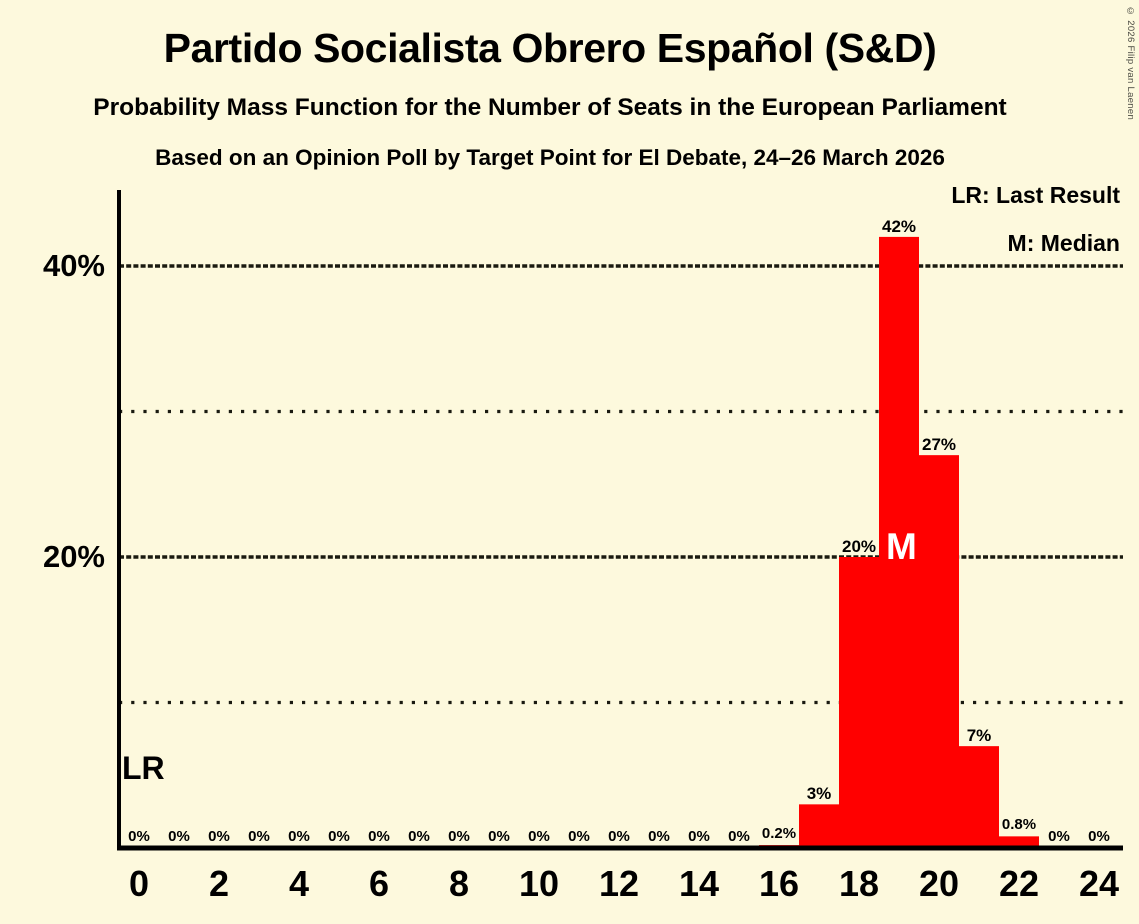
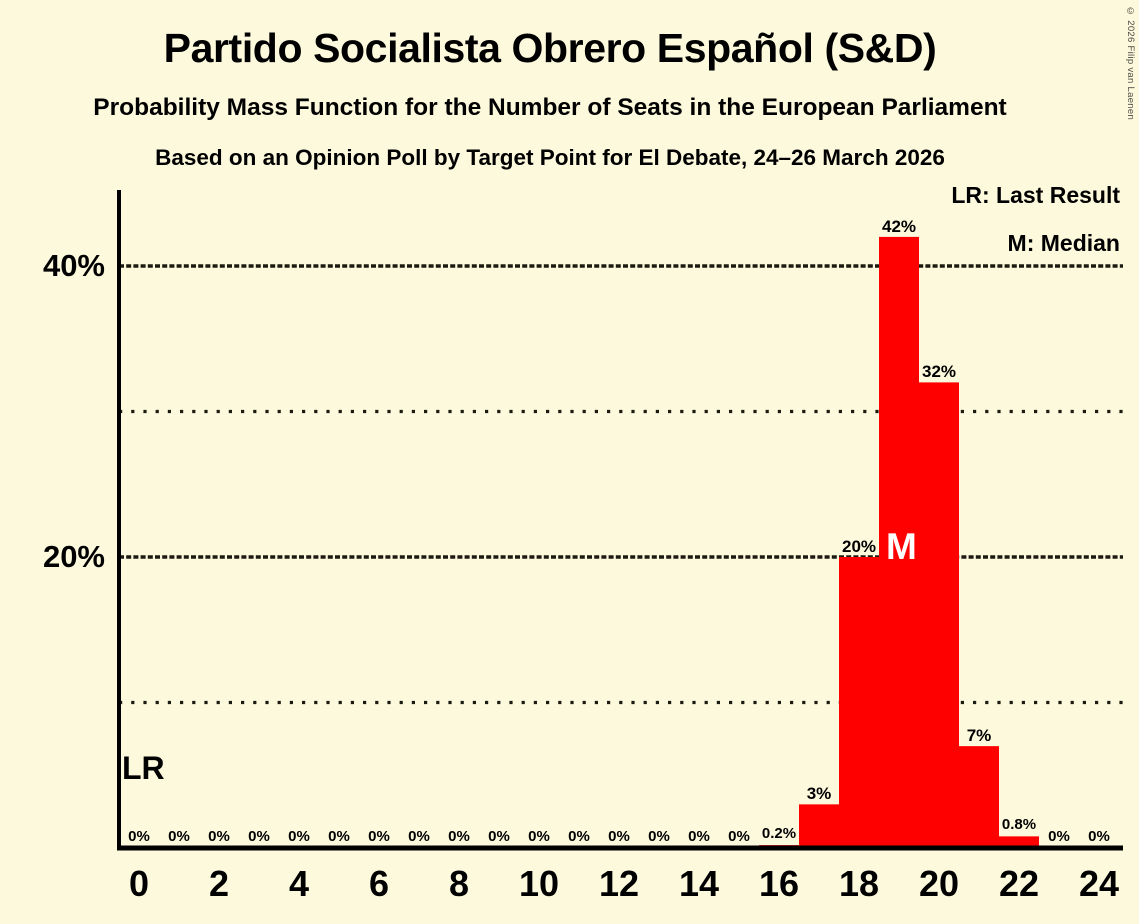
20: 27% -> 32%
